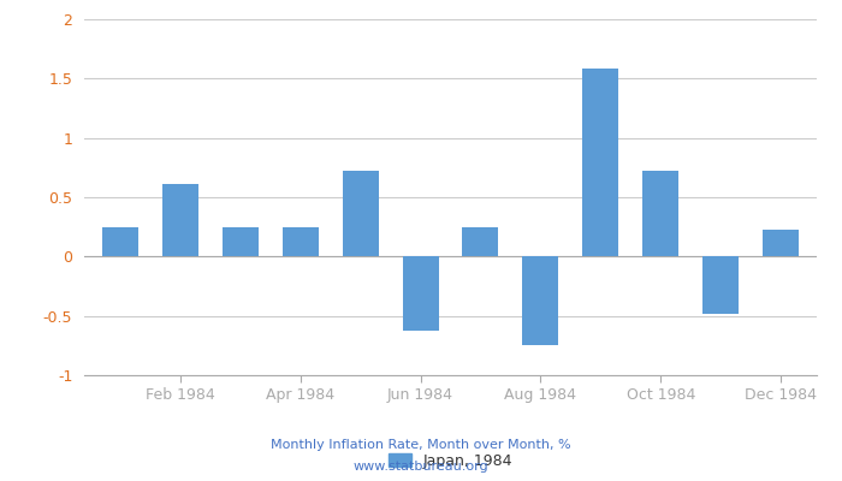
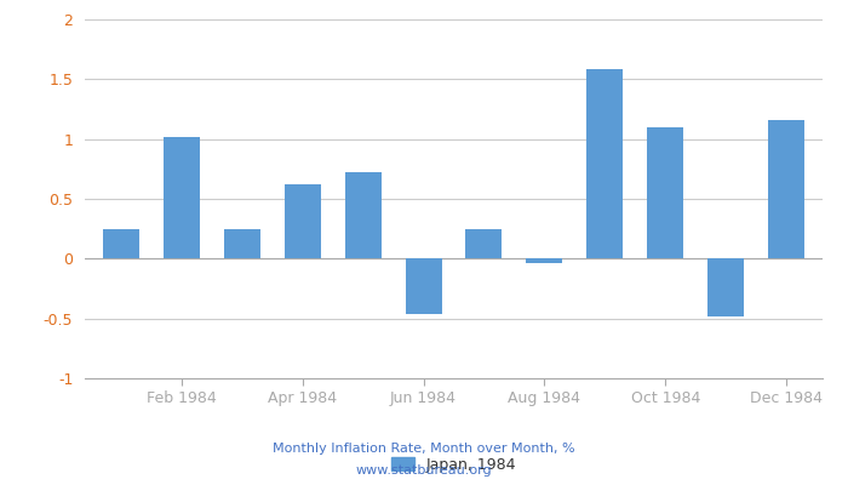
Feb 1984: 0.61 -> 1.02
Apr 1984: 0.25 -> 0.62
Jun 1984: -0.62 -> -0.46
Aug 1984: -0.75 -> -0.04
Oct 1984: 0.72 -> 1.10
Dec 1984: 0.23 -> 1.16
